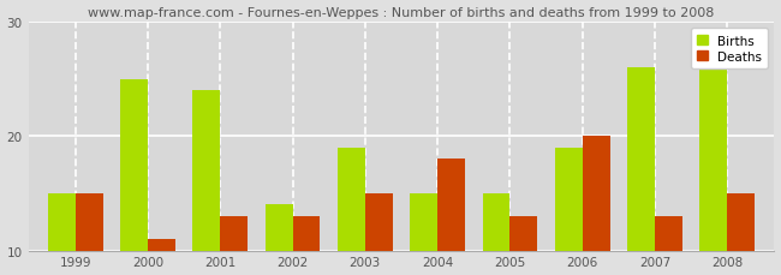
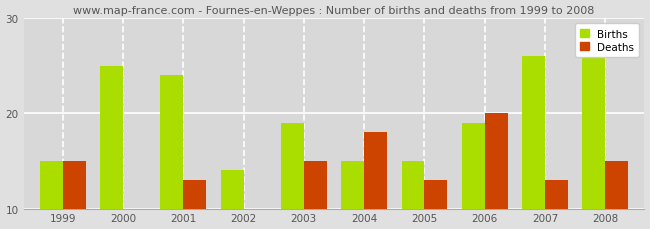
Deaths/2000: 11 -> 10
Deaths/2002: 13 -> 10
